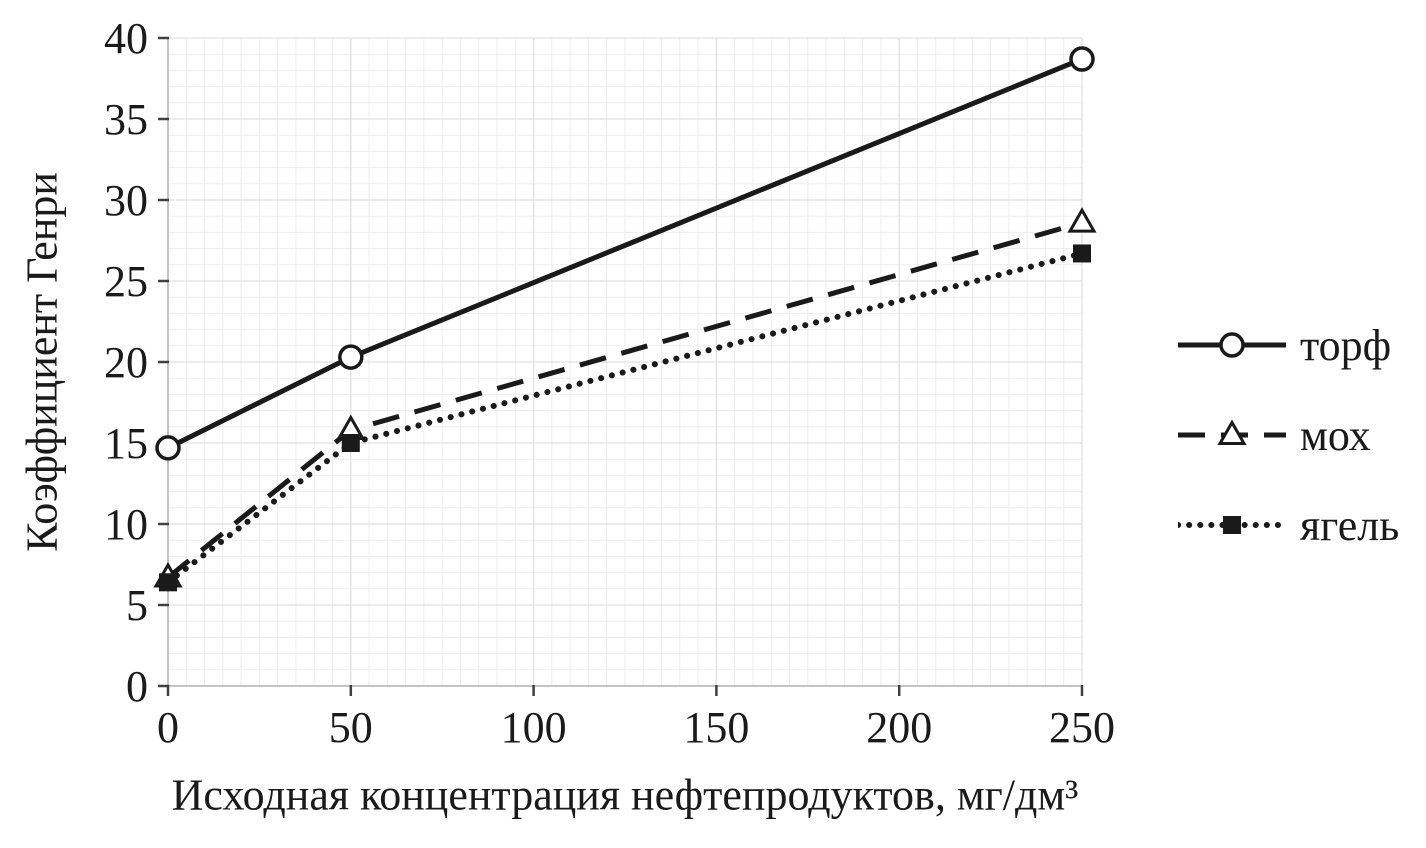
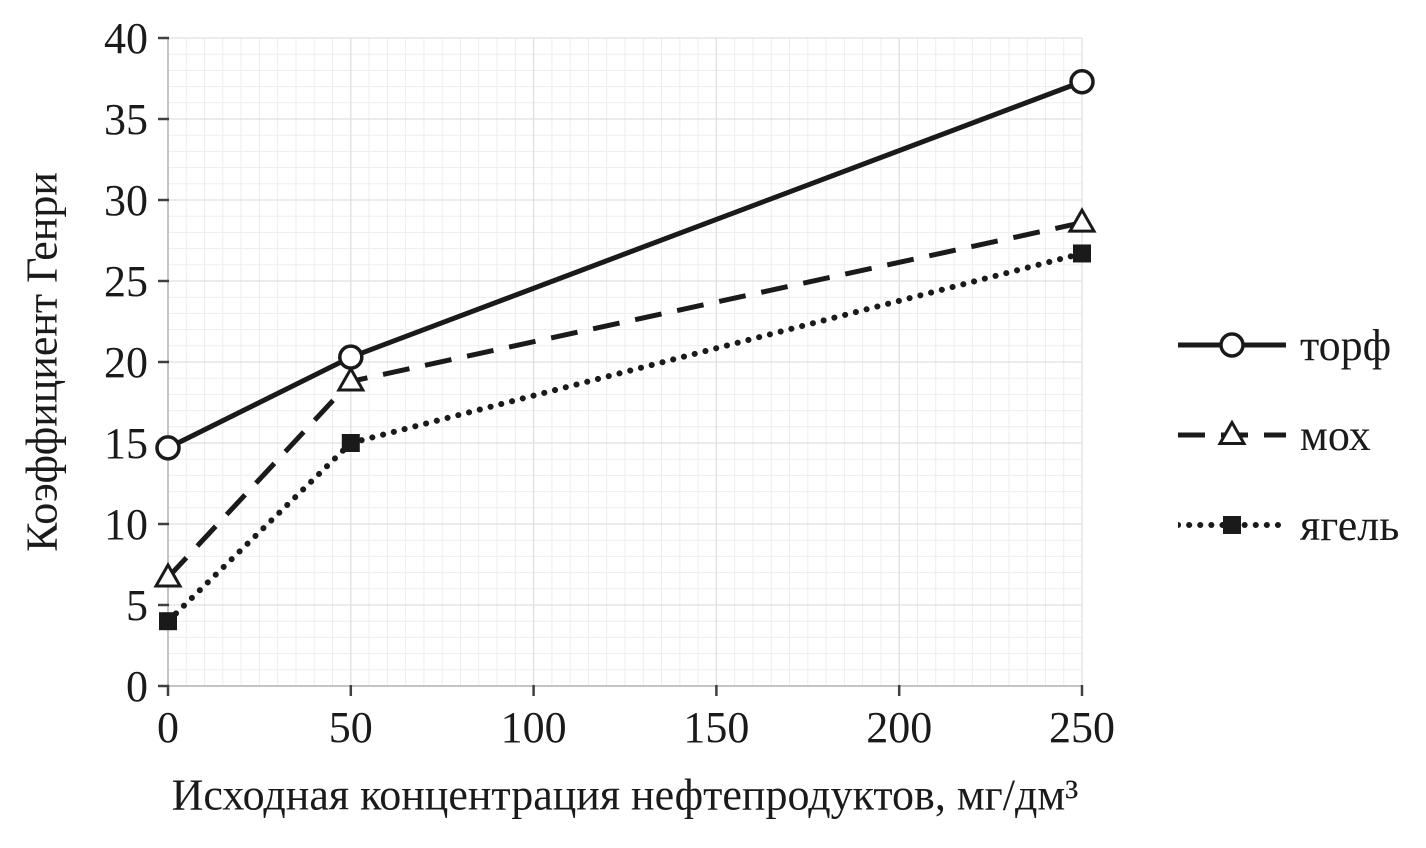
ягель/0: 6.4 -> 4.0
мох/50: 15.8 -> 18.8
торф/250: 38.7 -> 37.3
